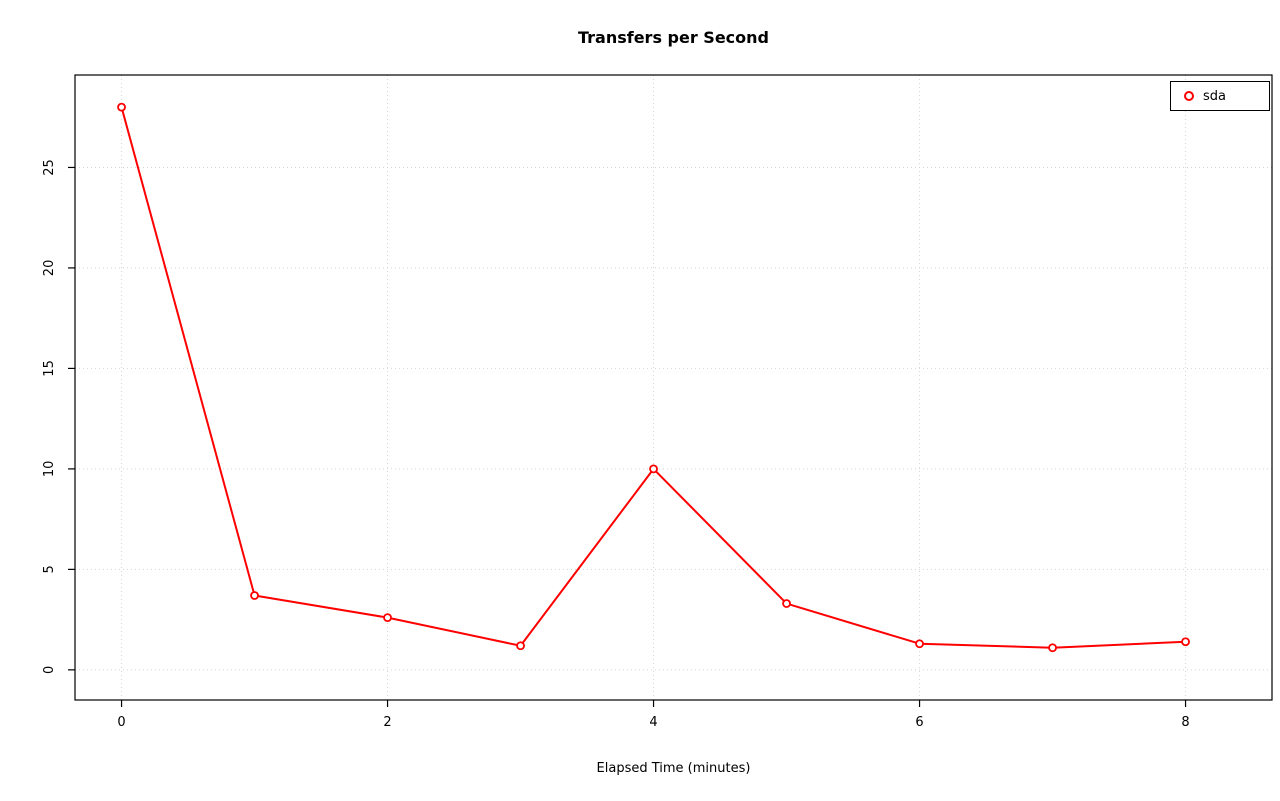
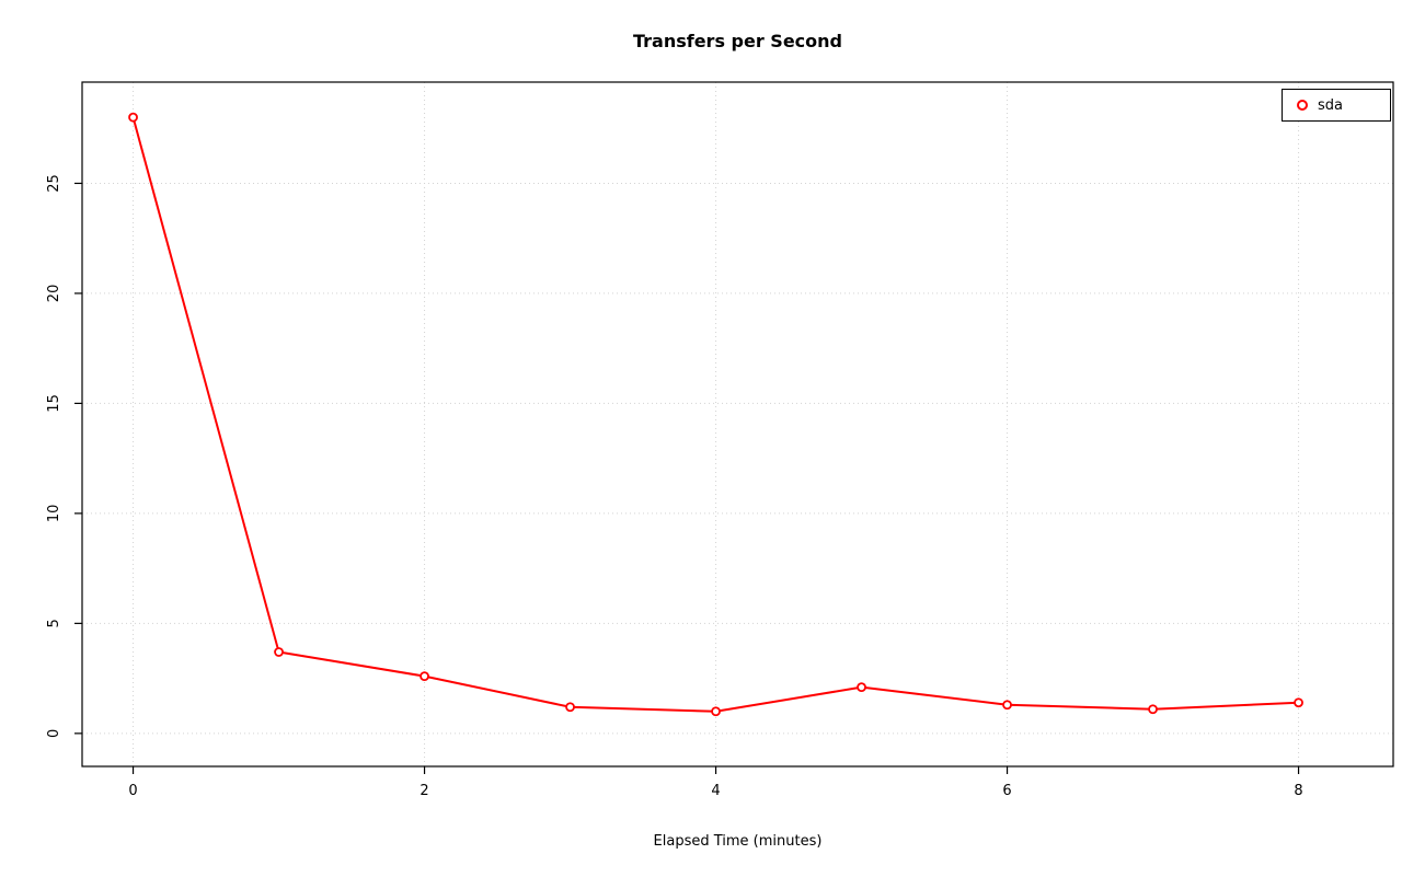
4: 10.0 -> 1.0
5: 3.3 -> 2.1
